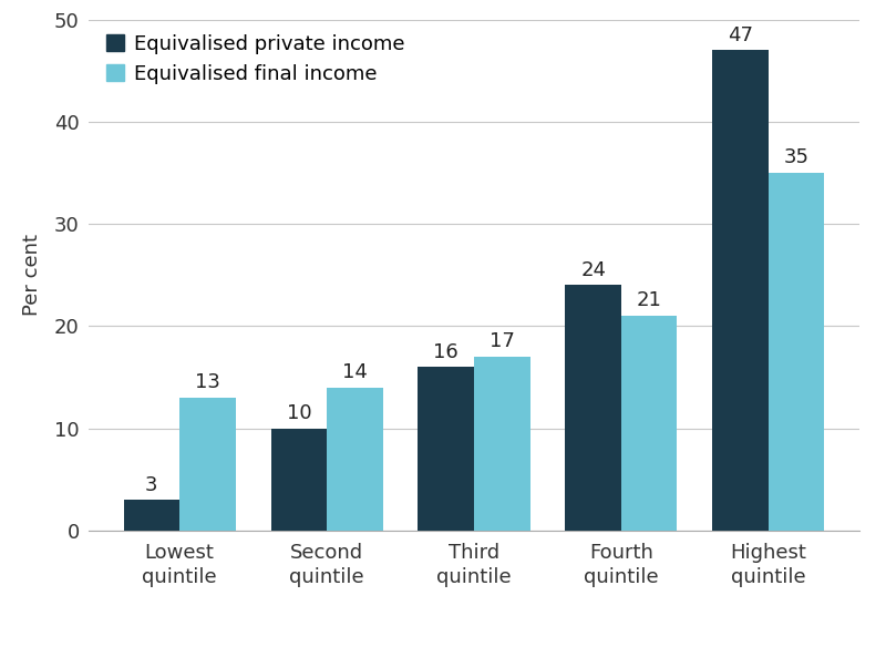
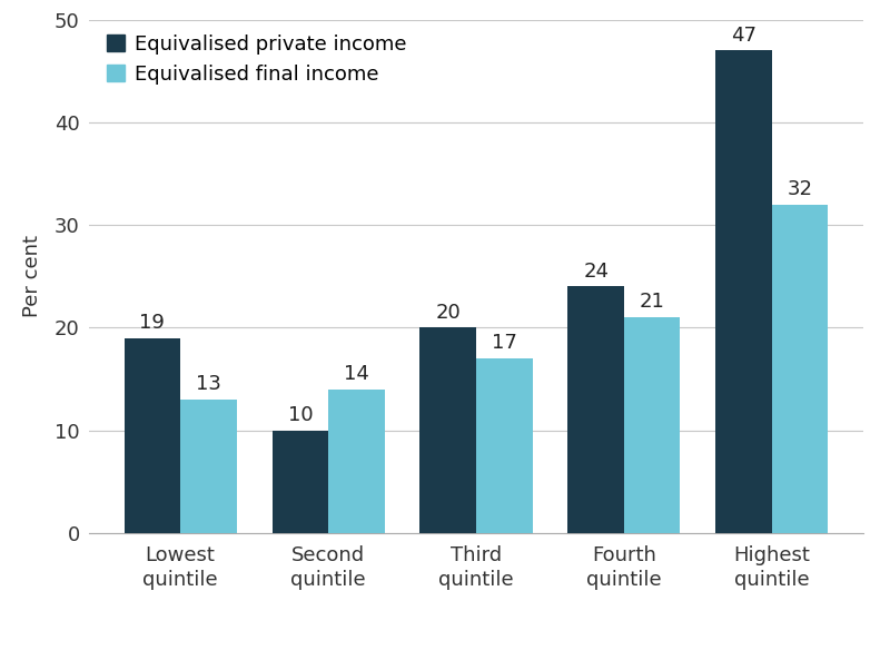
Equivalised private income/Lowest quintile: 3 -> 19
Equivalised private income/Third quintile: 16 -> 20
Equivalised final income/Highest quintile: 35 -> 32
